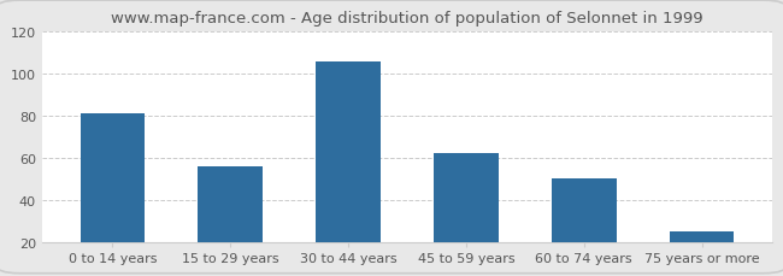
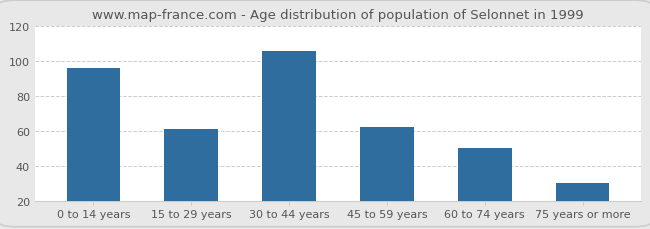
0 to 14 years: 81 -> 96
15 to 29 years: 56 -> 61
75 years or more: 25 -> 30
